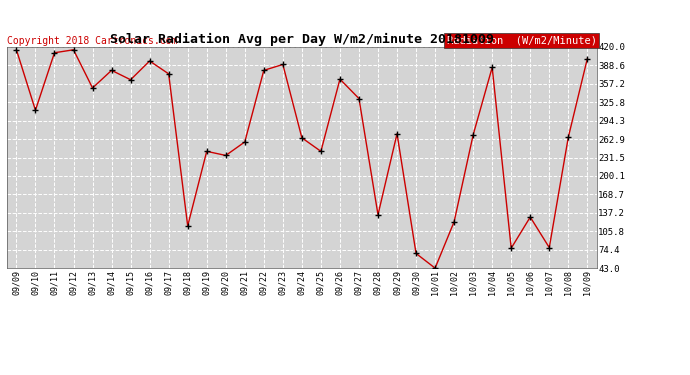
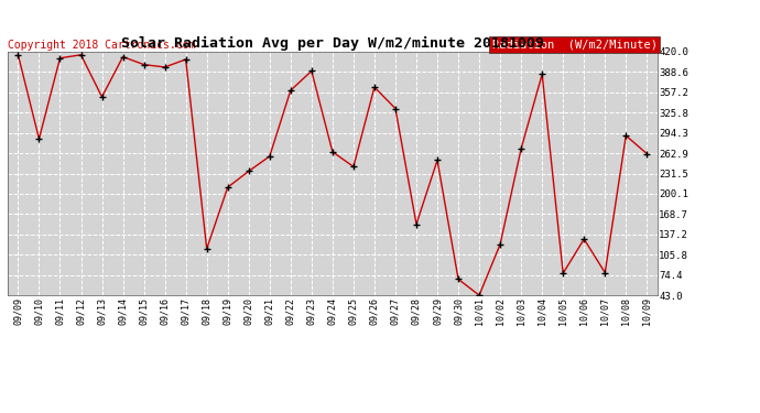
09/10: 312 -> 285
09/14: 380 -> 412
09/15: 364 -> 400
09/17: 374 -> 408
09/19: 242 -> 210
09/22: 380 -> 360
09/28: 134 -> 153
09/29: 272 -> 252
10/08: 266 -> 290
10/09: 400 -> 262
